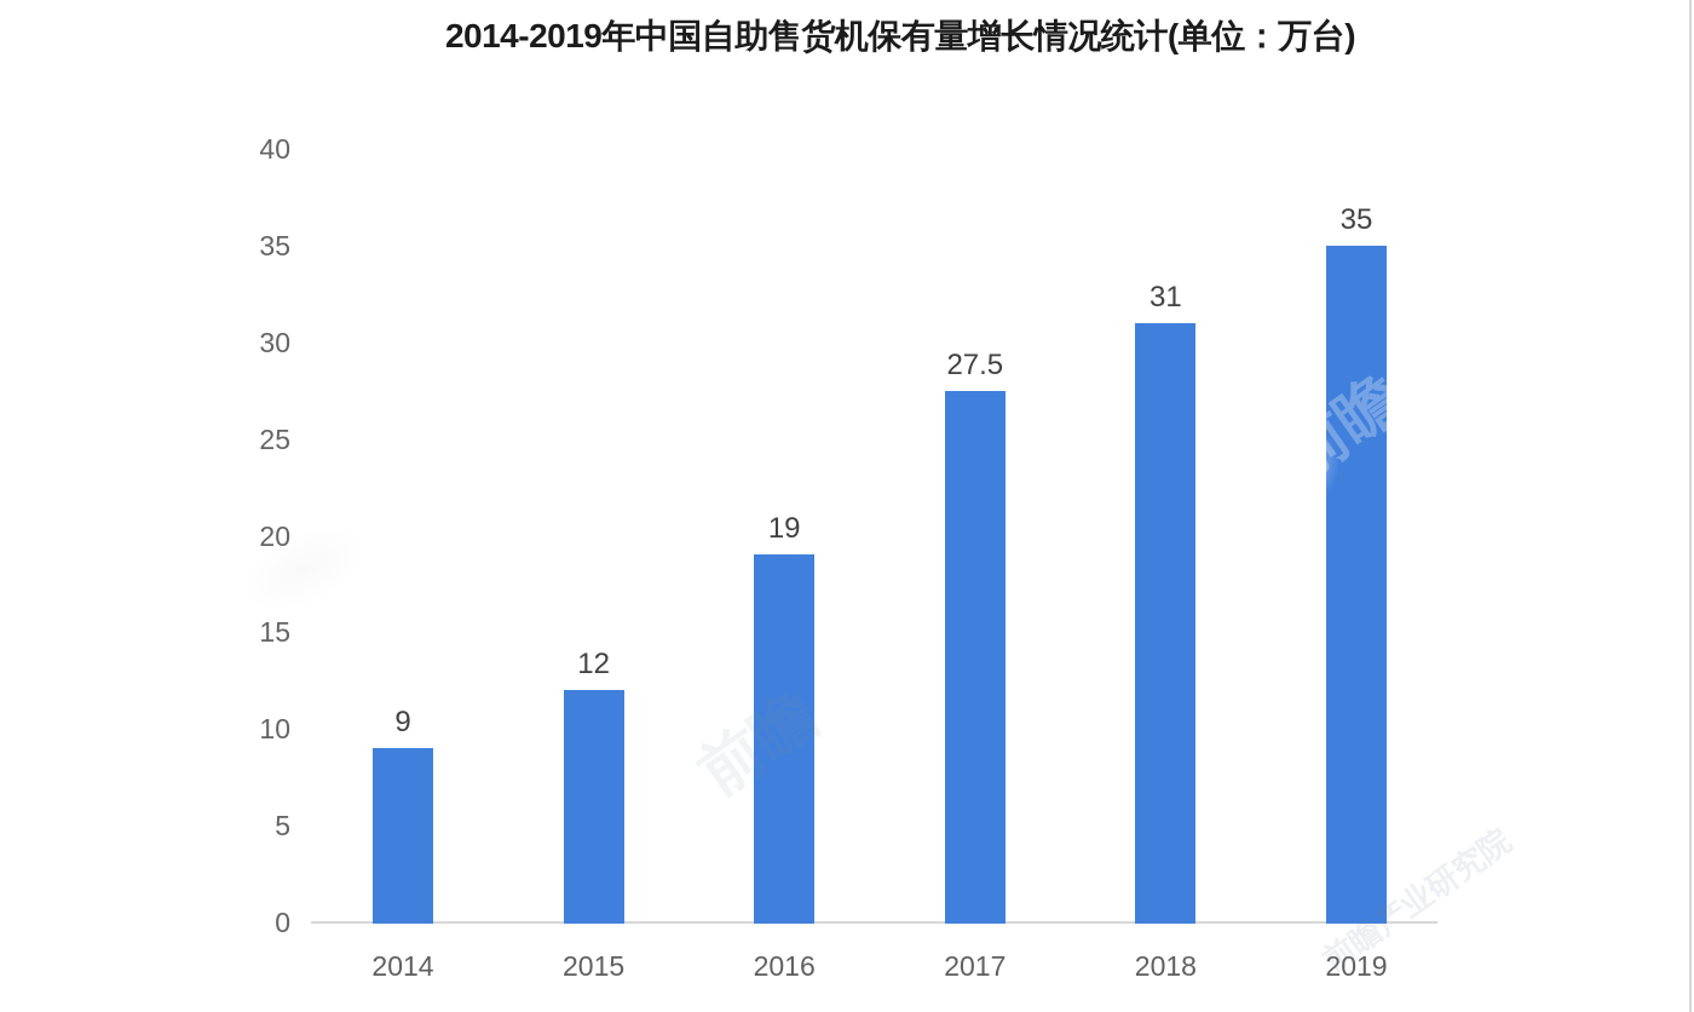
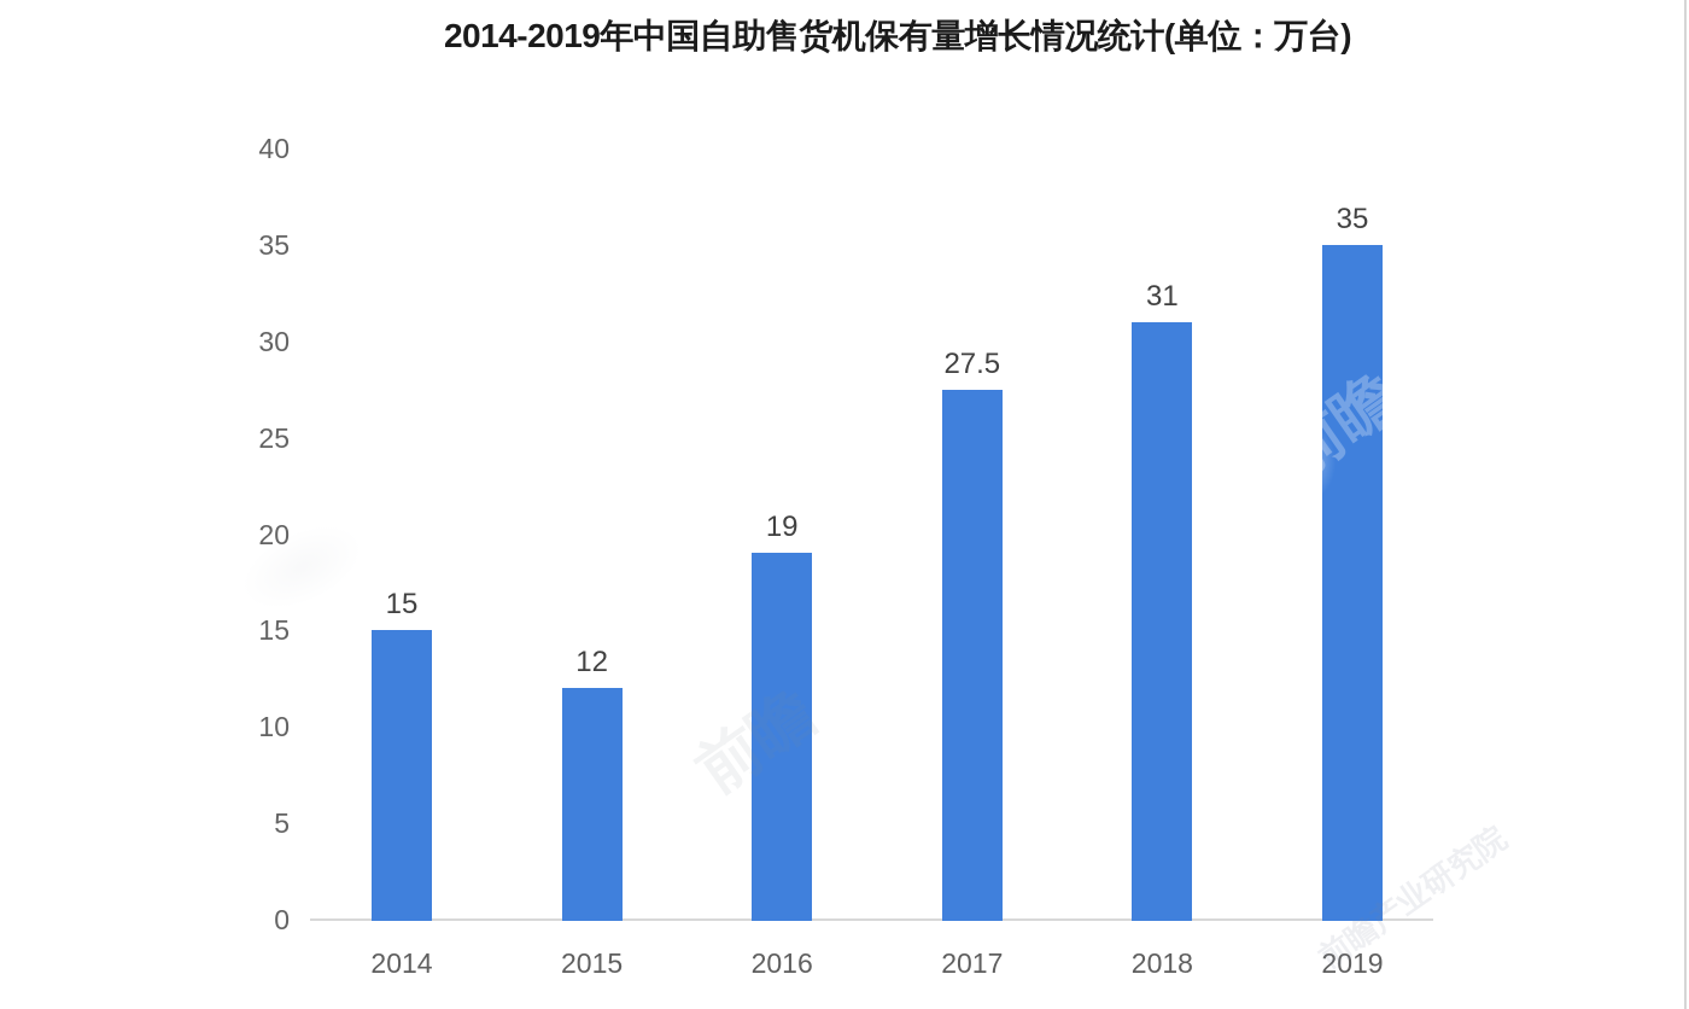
2014: 9 -> 15
